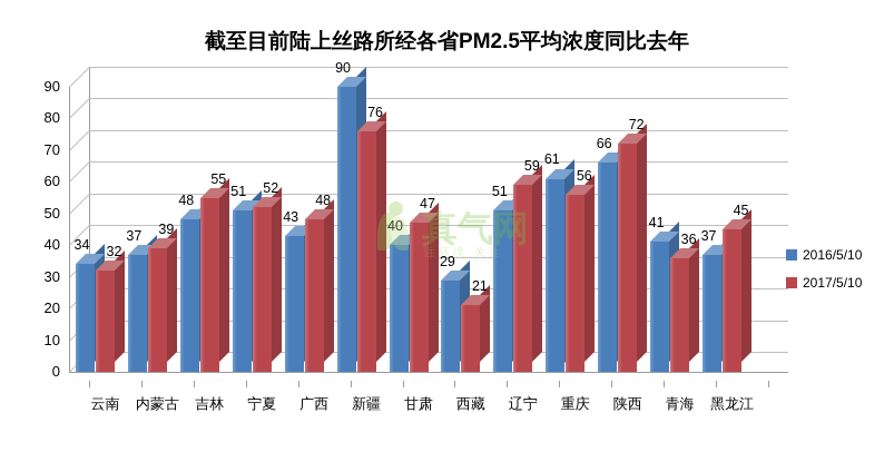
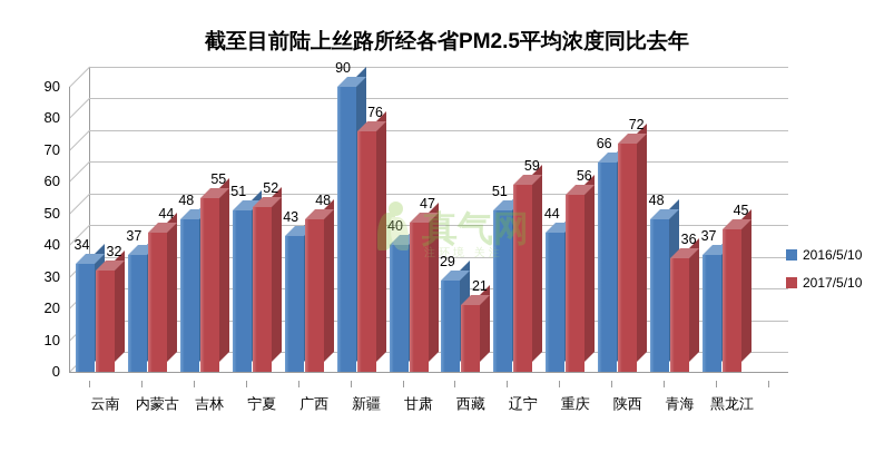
2017/5/10/内蒙古: 39 -> 44
2016/5/10/重庆: 61 -> 44
2016/5/10/青海: 41 -> 48
